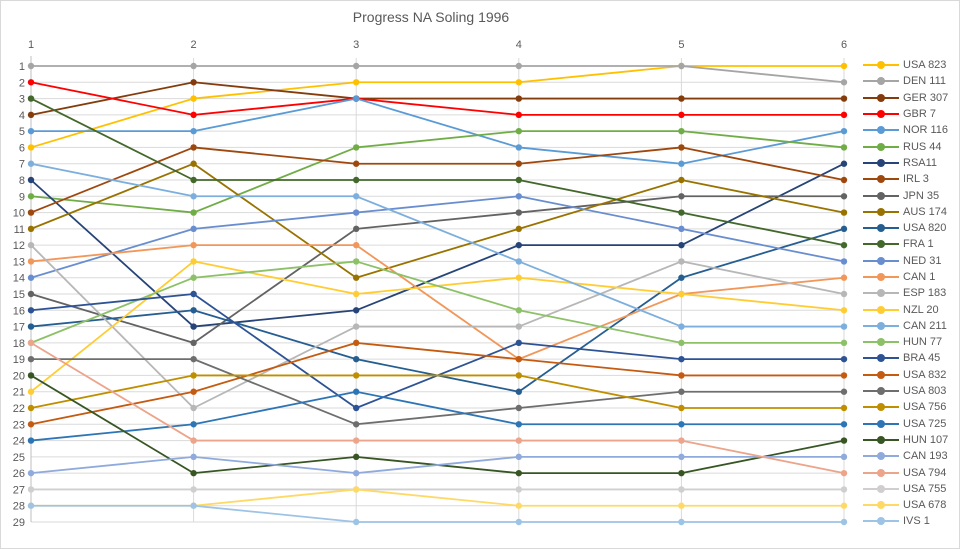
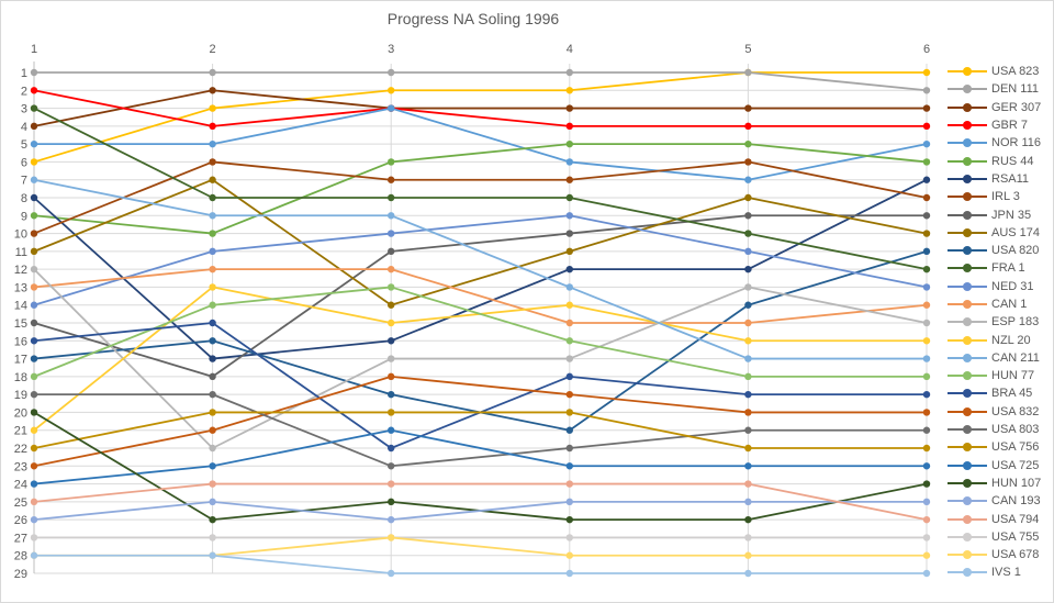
USA 794/1: 18 -> 25
CAN 1/4: 19 -> 15
NZL 20/5: 15 -> 16
